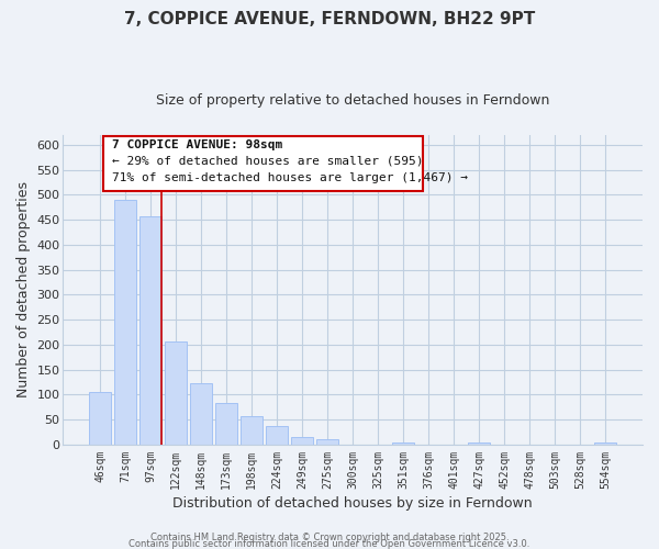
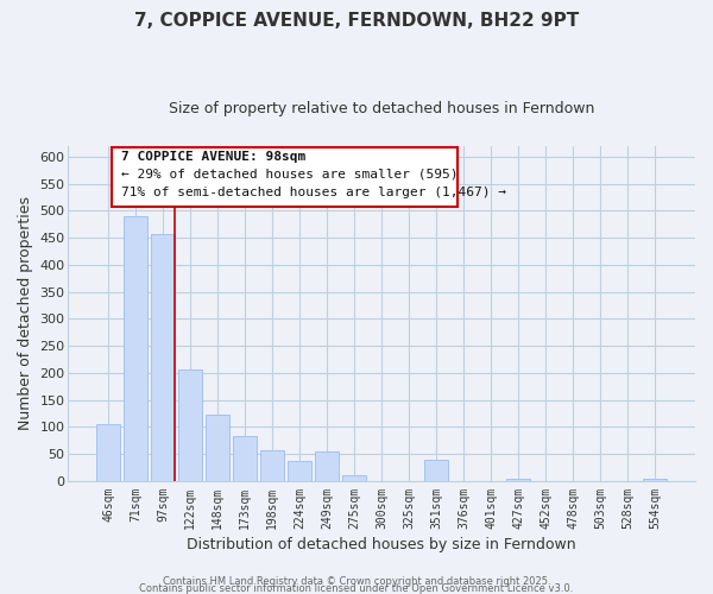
249sqm: 15 -> 55
351sqm: 5 -> 40
